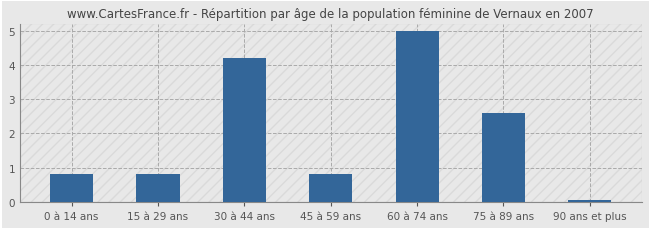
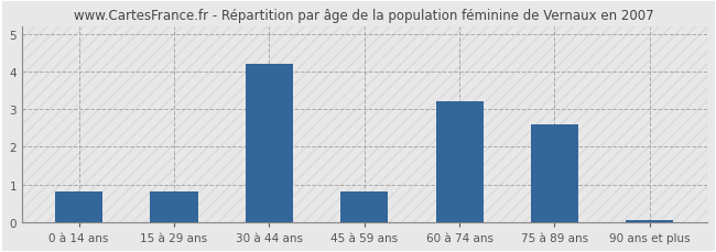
60 à 74 ans: 5.00 -> 3.20
